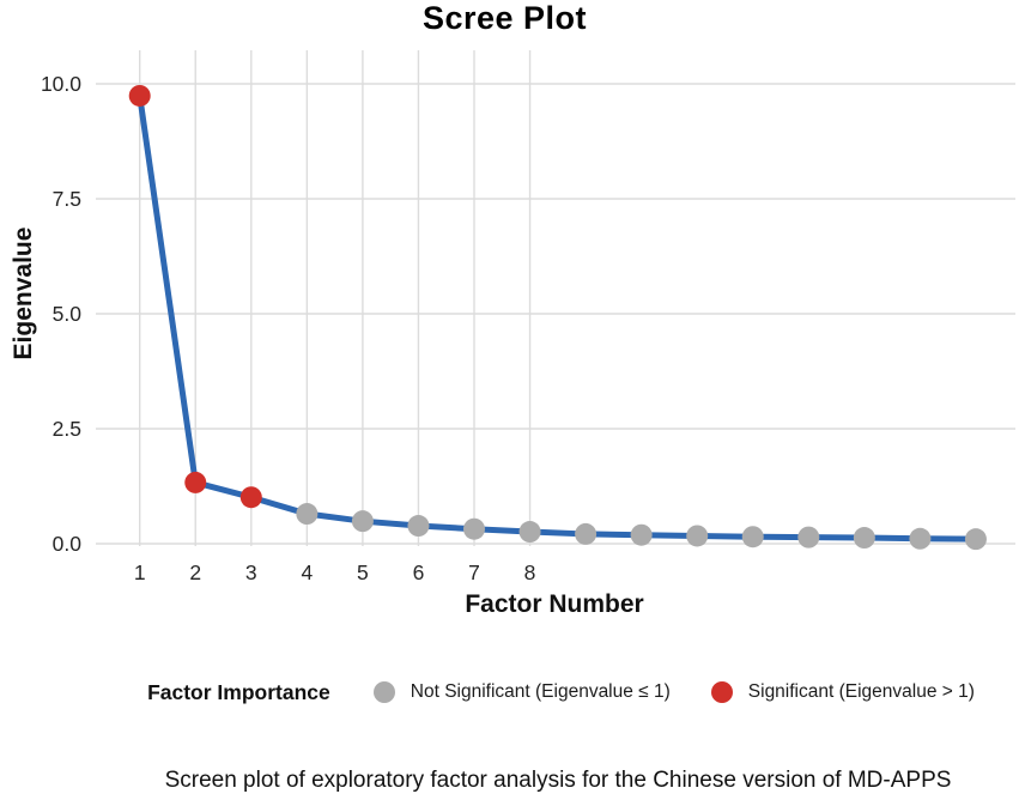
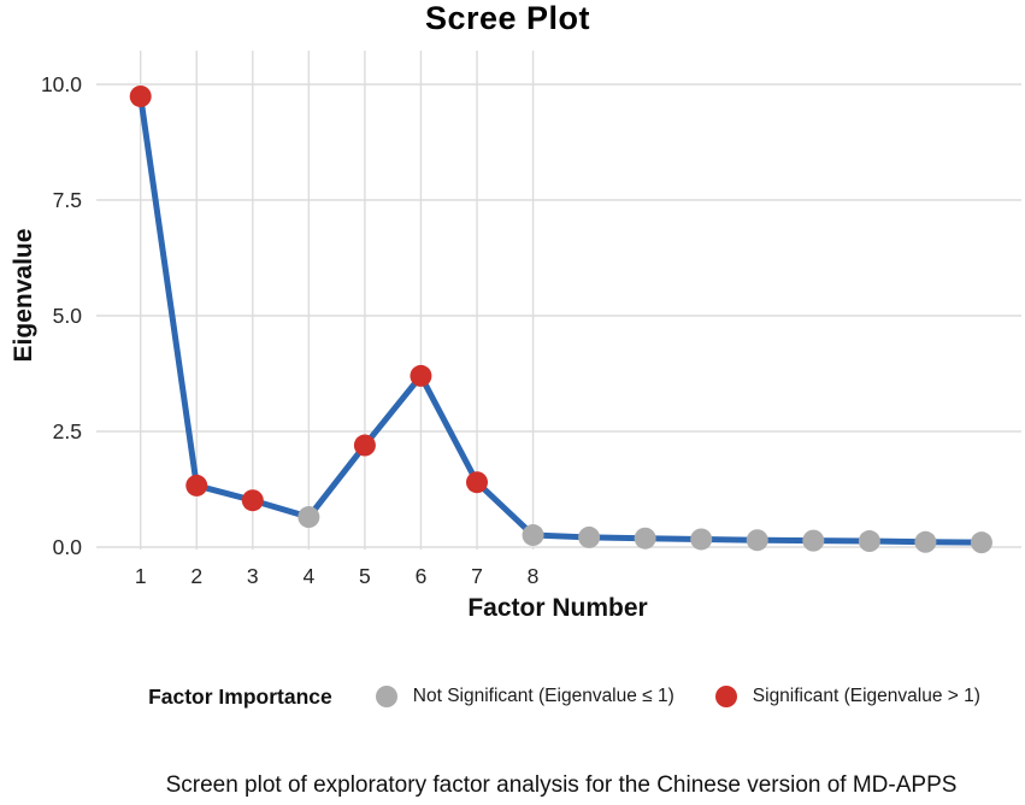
5: 0.5 -> 2.2
6: 0.4 -> 3.7
7: 0.3 -> 1.4
